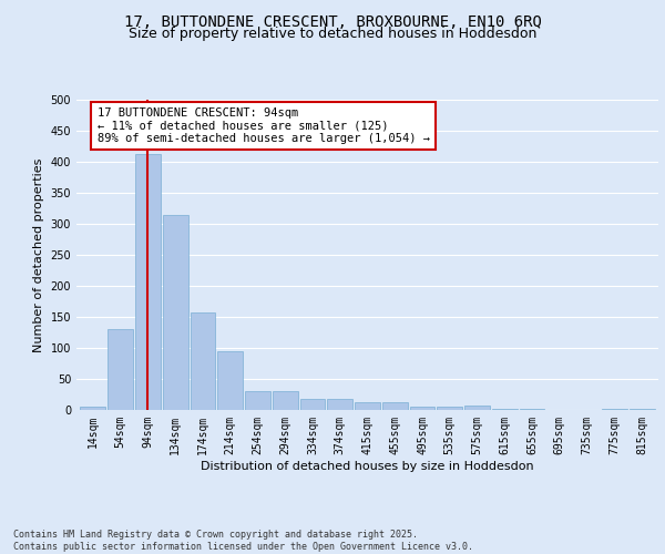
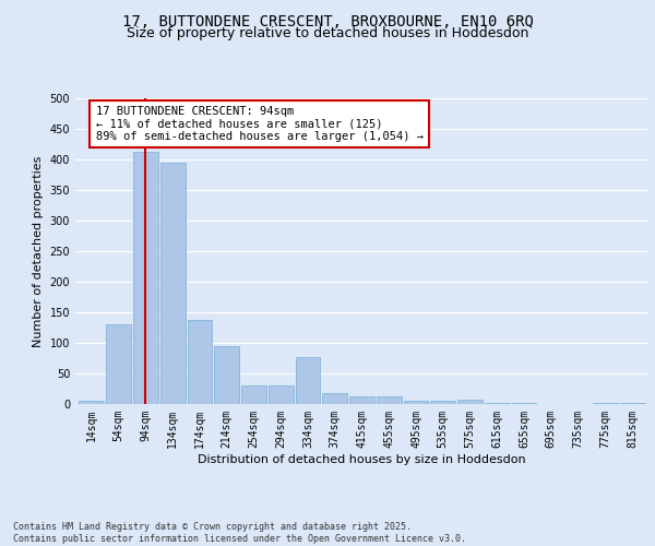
134sqm: 315 -> 394
174sqm: 157 -> 138
334sqm: 18 -> 76
